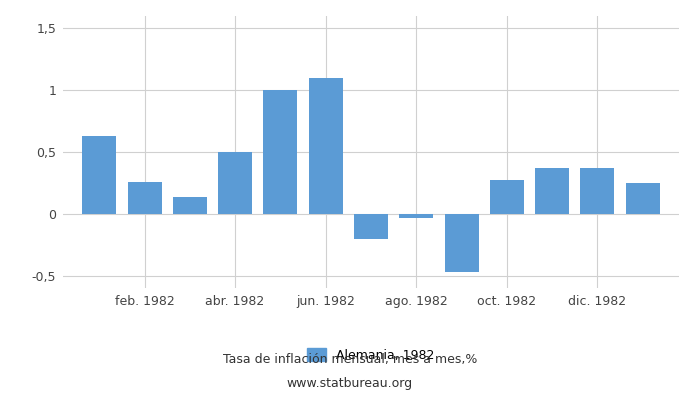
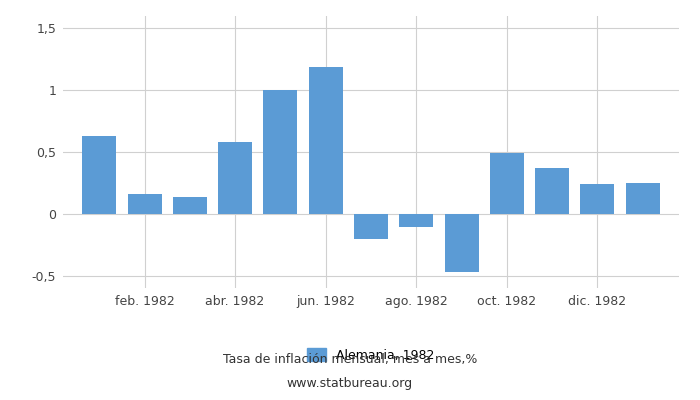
feb. 1982: 0,26 -> 0,16
abr. 1982: 0,50 -> 0,58
jun. 1982: 1,10 -> 1,19
ago. 1982: -0,03 -> -0,11
oct. 1982: 0,27 -> 0,49
dic. 1982: 0,37 -> 0,24
